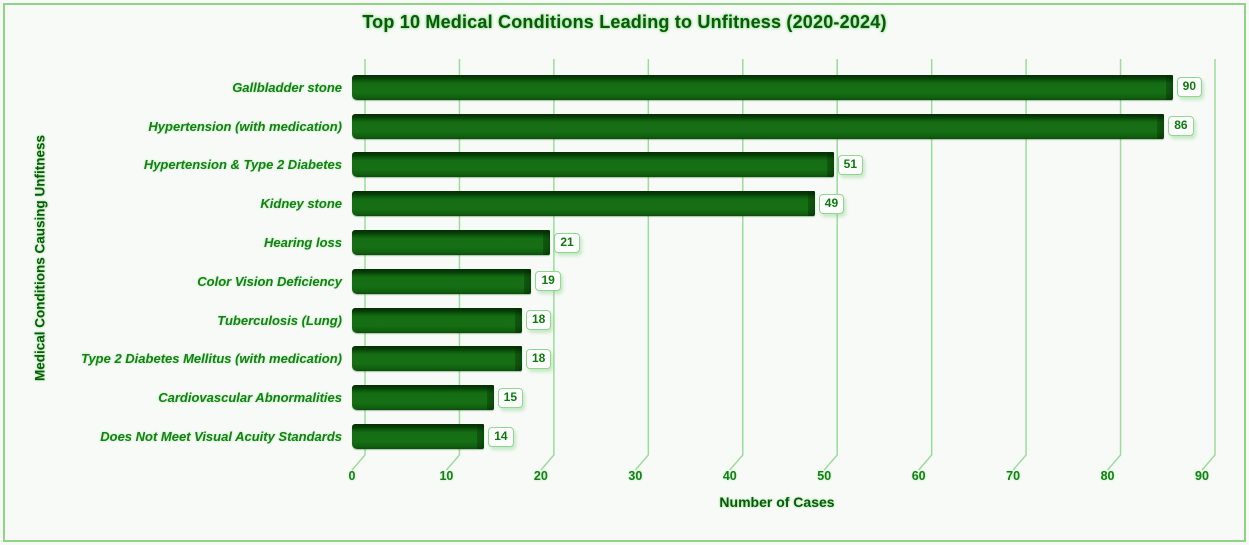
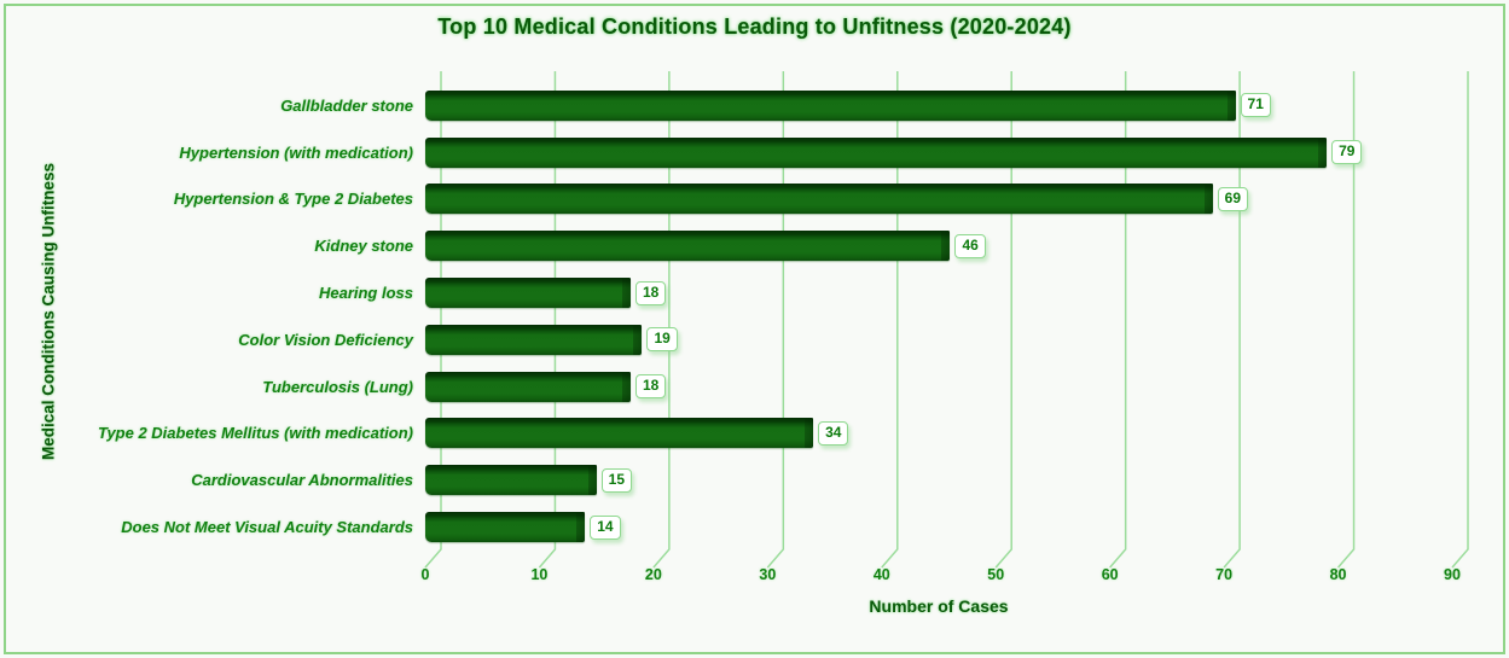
Gallbladder stone: 90 -> 71
Hypertension (with medication): 86 -> 79
Hypertension & Type 2 Diabetes: 51 -> 69
Kidney stone: 49 -> 46
Hearing loss: 21 -> 18
Type 2 Diabetes Mellitus (with medication): 18 -> 34
